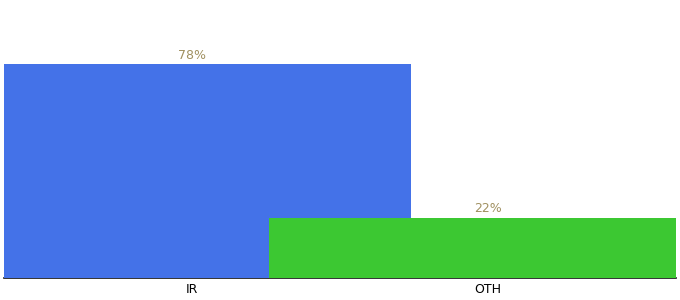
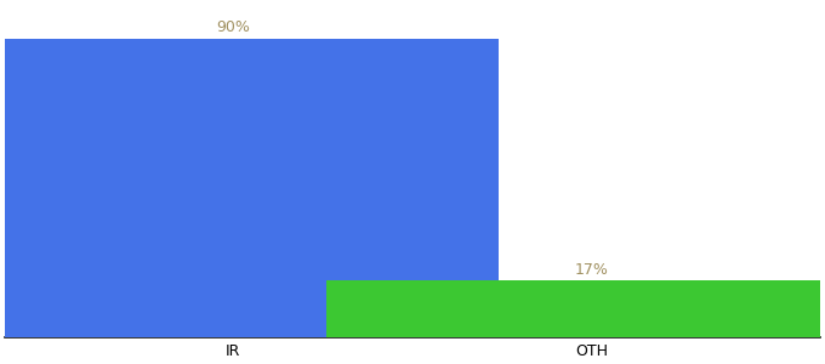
IR: 78% -> 90%
OTH: 22% -> 17%
